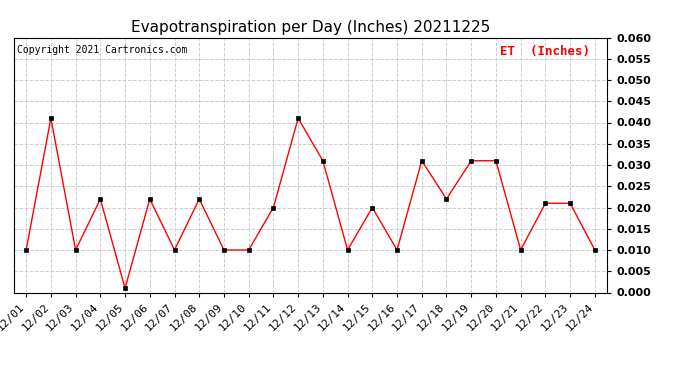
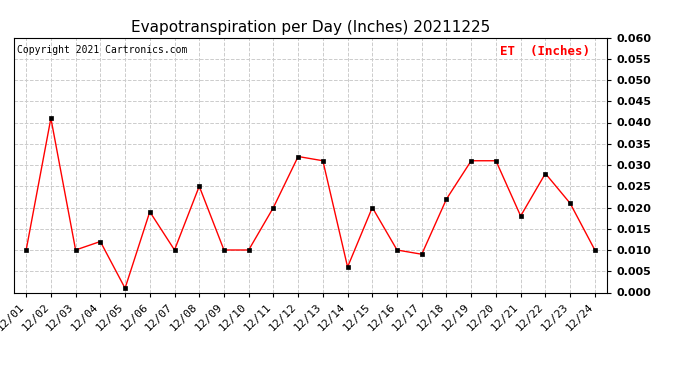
12/04: 0.022 -> 0.012
12/06: 0.022 -> 0.019
12/08: 0.022 -> 0.025
12/12: 0.041 -> 0.032
12/14: 0.010 -> 0.006
12/17: 0.031 -> 0.009
12/21: 0.010 -> 0.018
12/22: 0.021 -> 0.028
